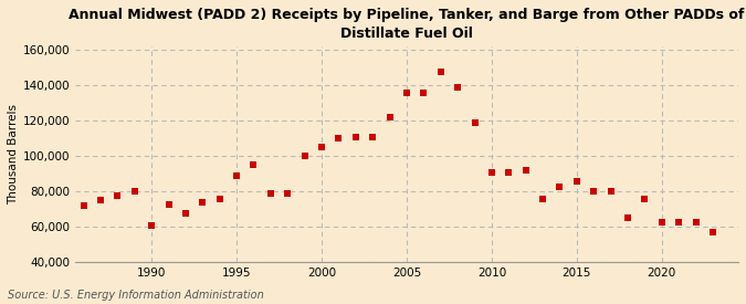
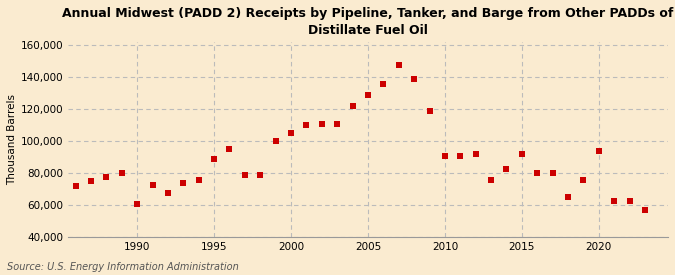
2005: 136,000 -> 129,000
2015: 86,000 -> 92,000
2020: 63,000 -> 94,000
